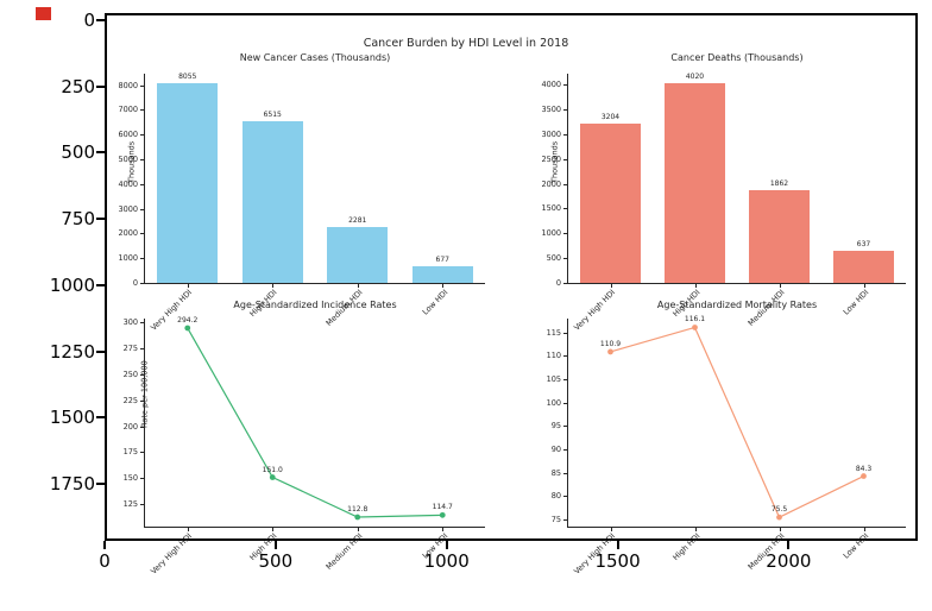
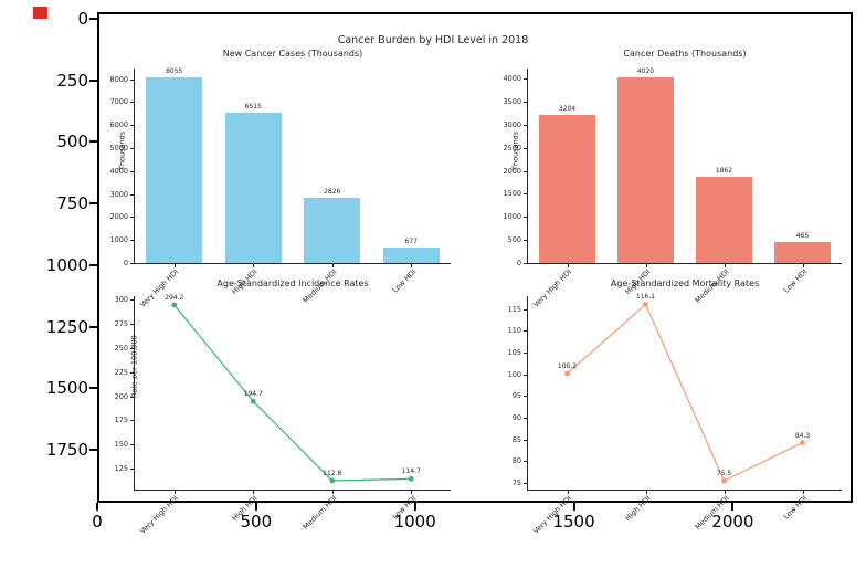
New Cancer Cases (Thousands)/Medium HDI: 2281 -> 2826
Cancer Deaths (Thousands)/Low HDI: 637 -> 465
Age-Standardized Incidence Rates/High HDI: 151.0 -> 194.7
Age-Standardized Mortality Rates/Very High HDI: 110.9 -> 100.2
